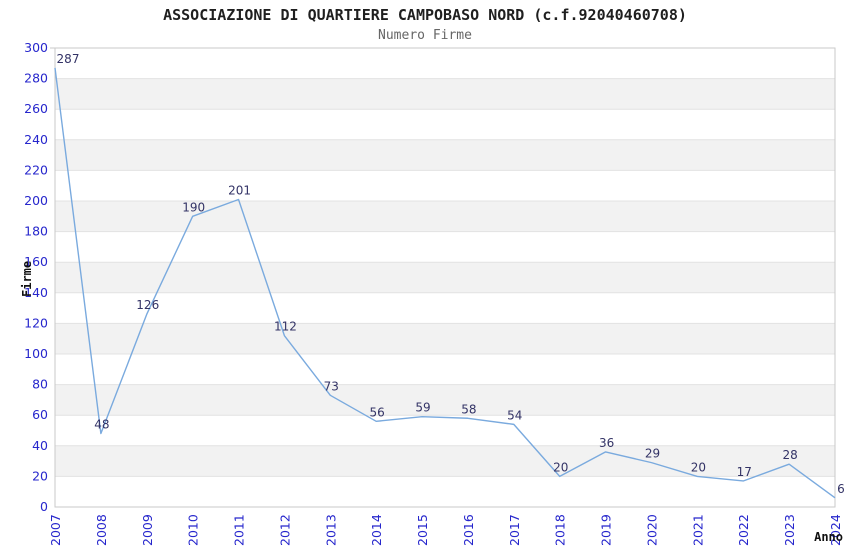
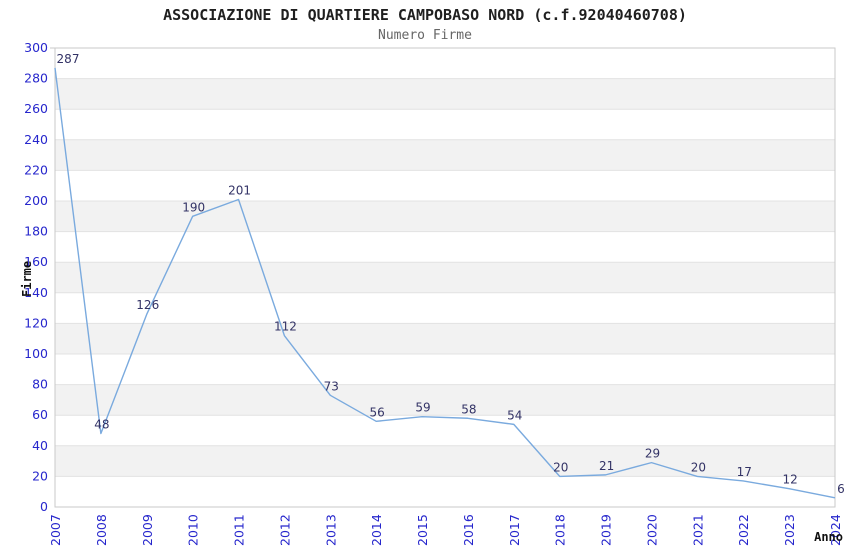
2019: 36 -> 21
2023: 28 -> 12
